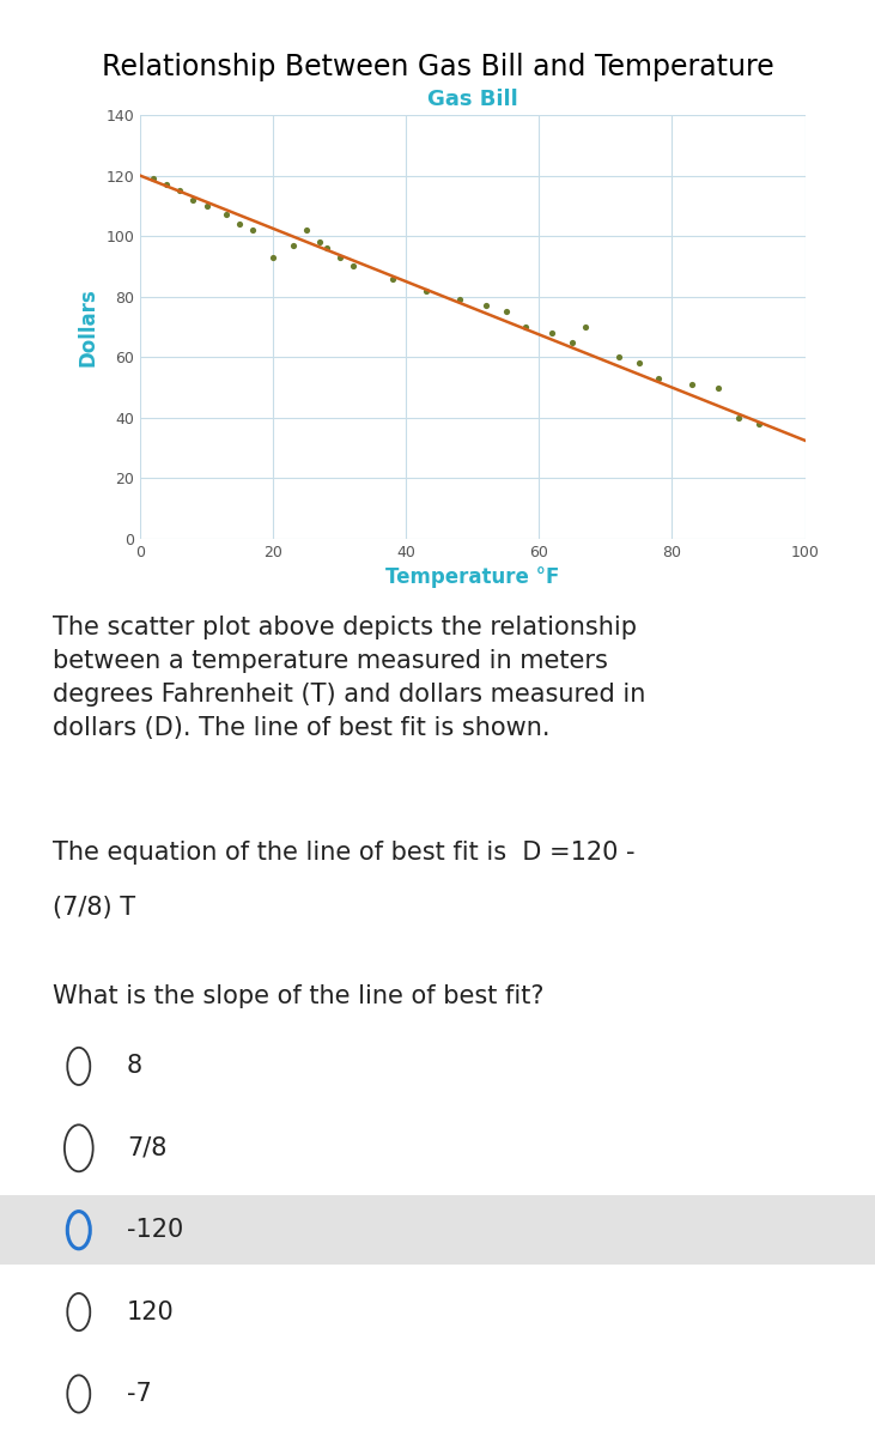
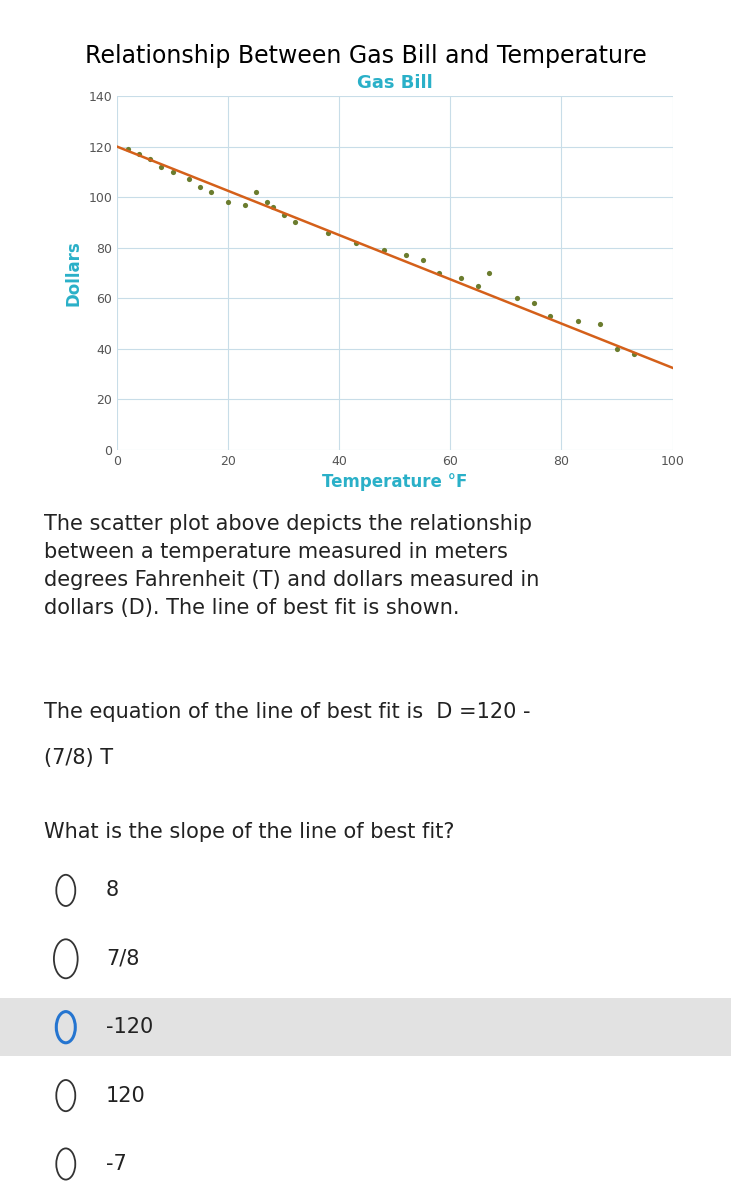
20: 93 -> 98
